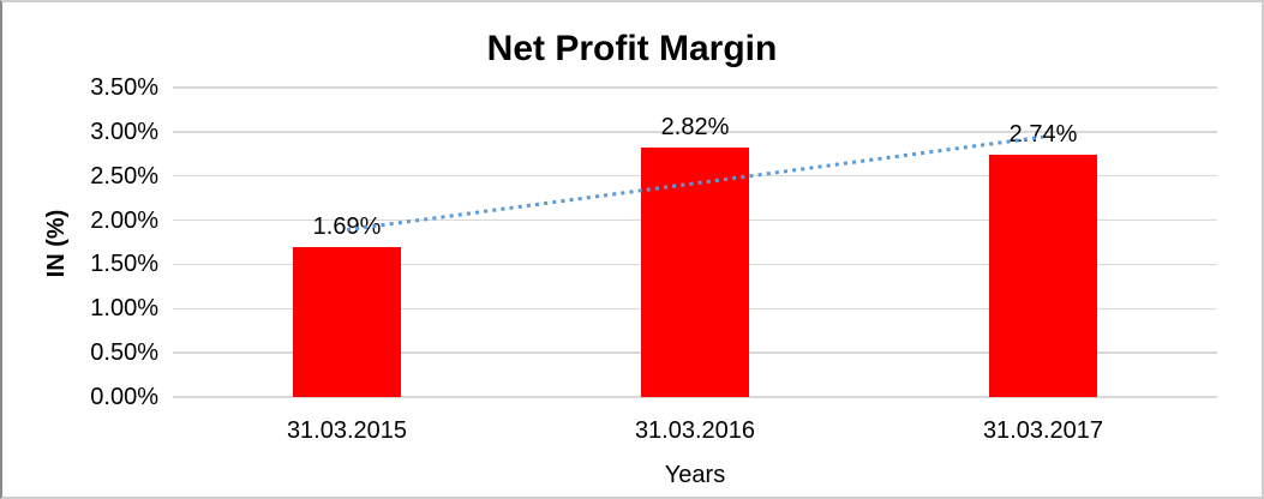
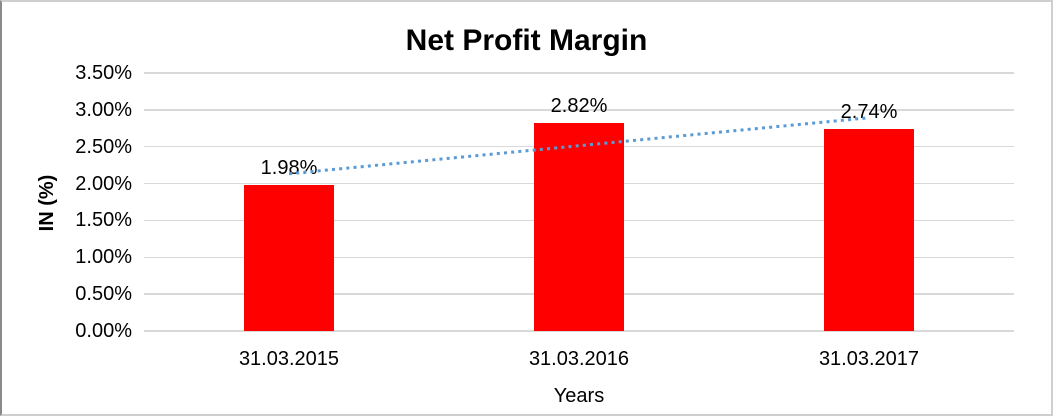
31.03.2015: 1.69% -> 1.98%
